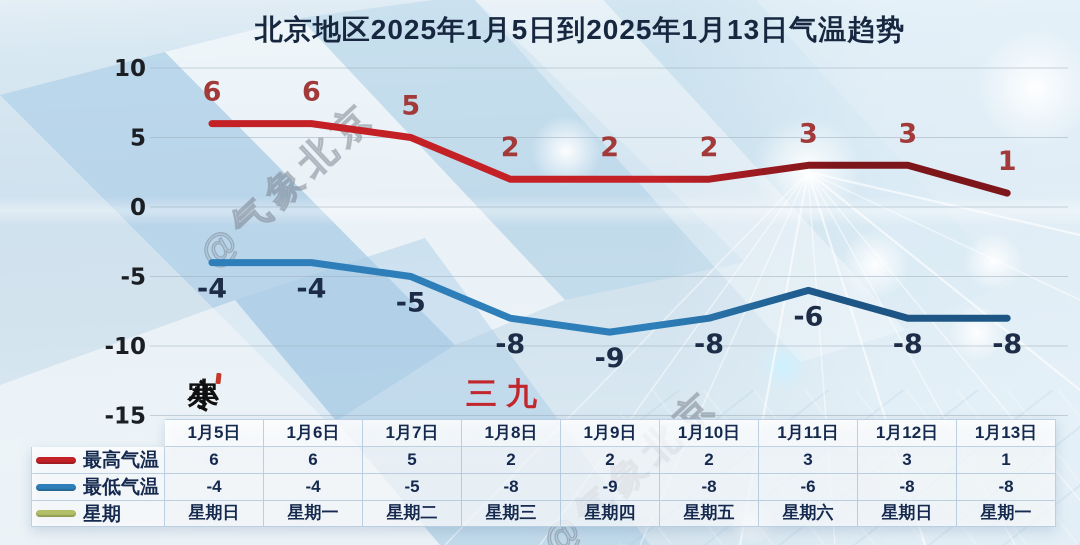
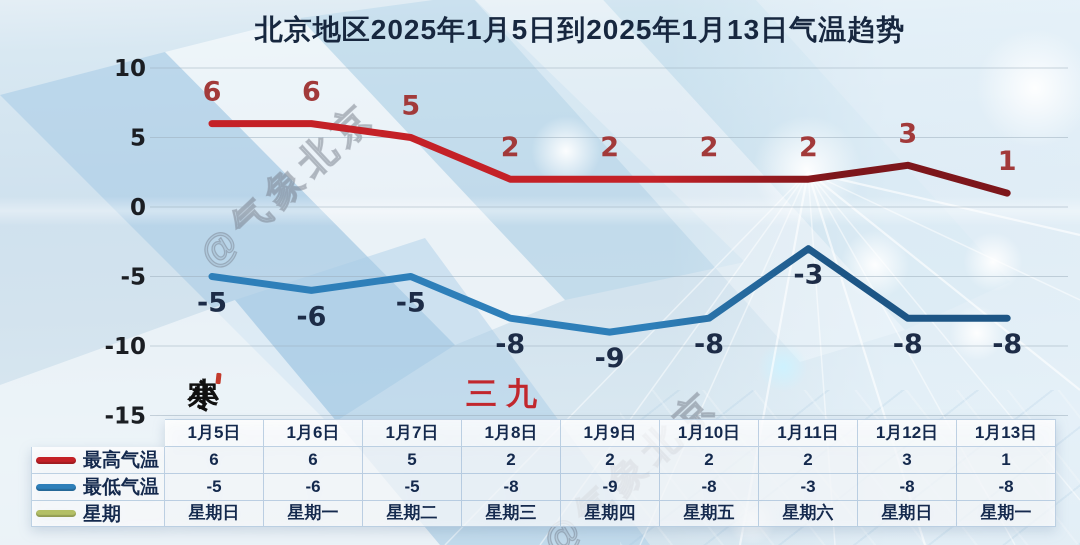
最低气温/1月5日: -4 -> -5
最低气温/1月6日: -4 -> -6
最高气温/1月11日: 3 -> 2
最低气温/1月11日: -6 -> -3
